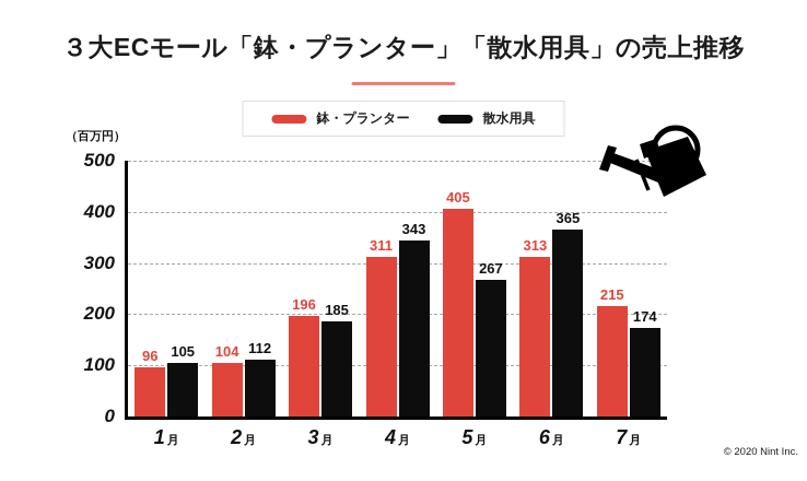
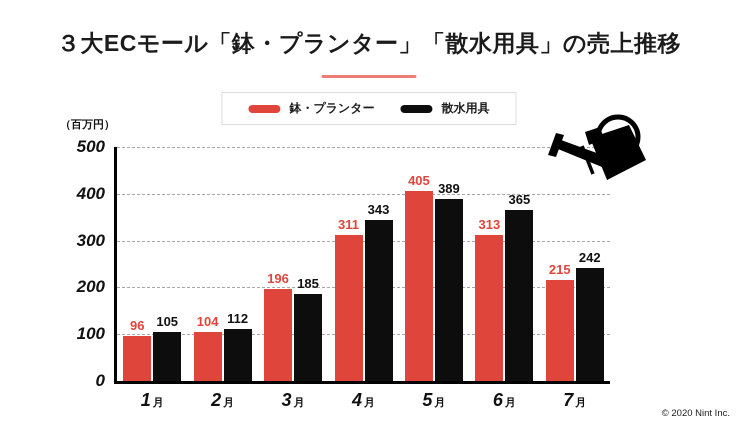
散水用具/5月: 267 -> 389
散水用具/7月: 174 -> 242
